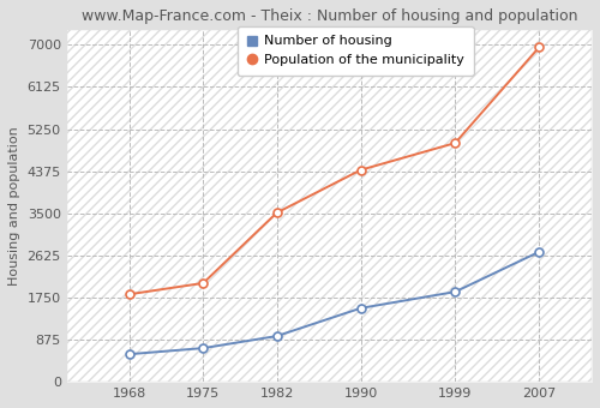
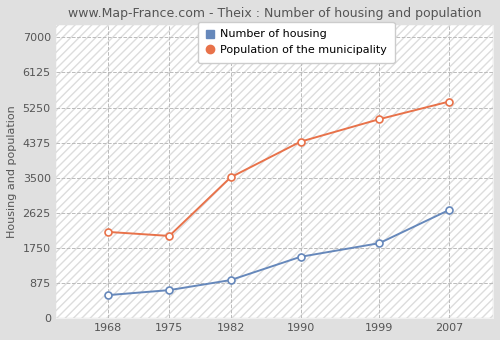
Population of the municipality/1968: 1820 -> 2150
Population of the municipality/2007: 6950 -> 5400
